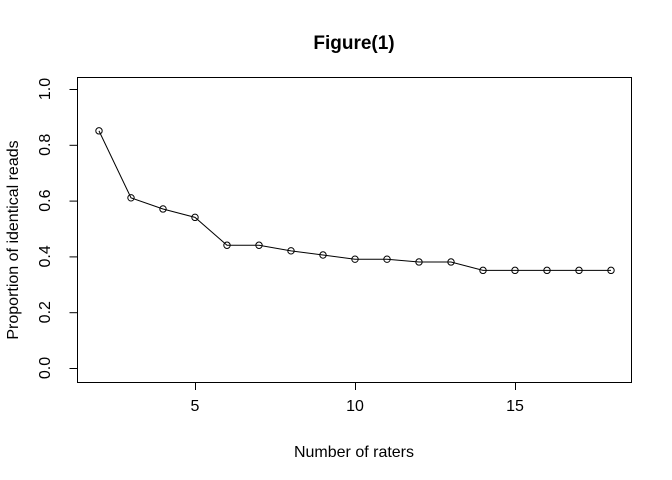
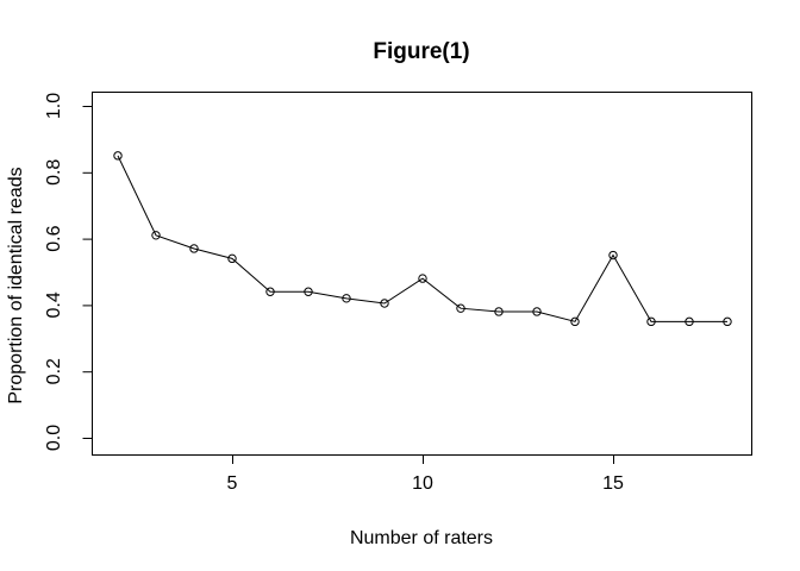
10: 0.39 -> 0.48
15: 0.35 -> 0.55
